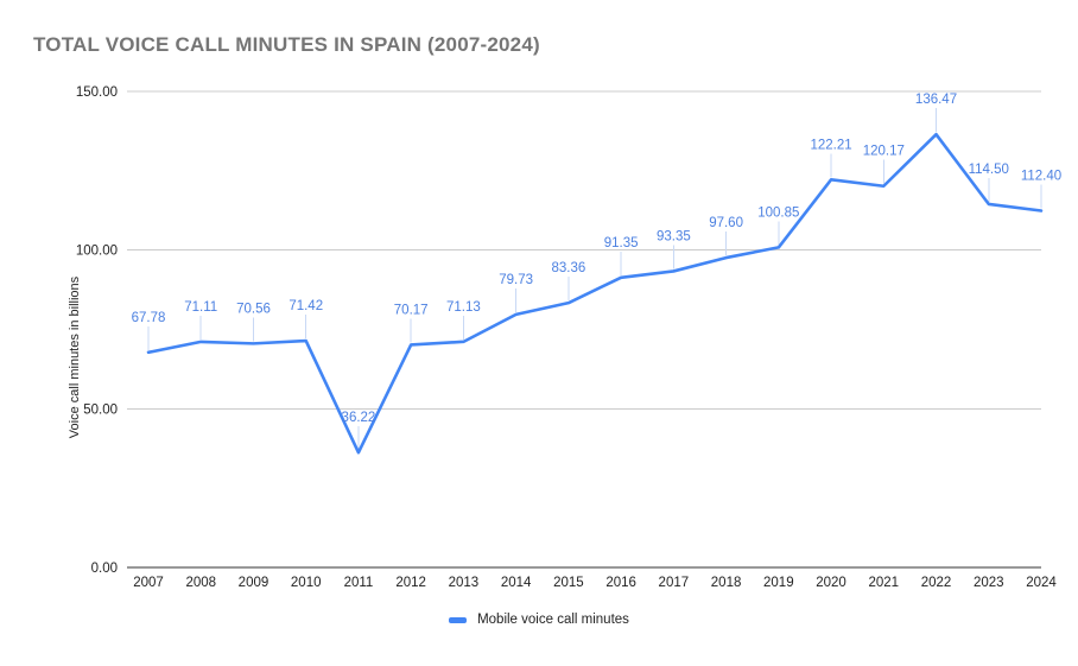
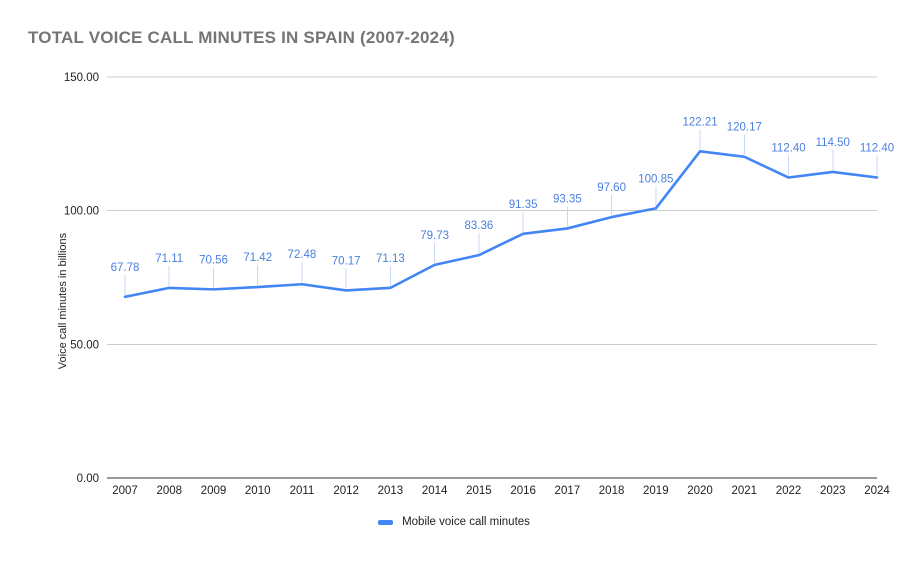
2011: 36.22 -> 72.48
2022: 136.47 -> 112.40
